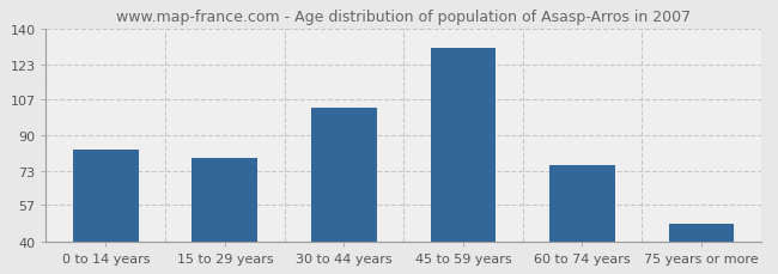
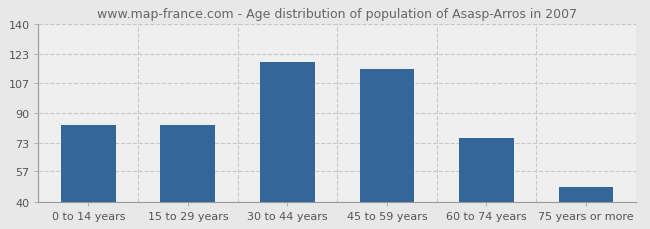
15 to 29 years: 79 -> 83
30 to 44 years: 103 -> 119
45 to 59 years: 131 -> 115
